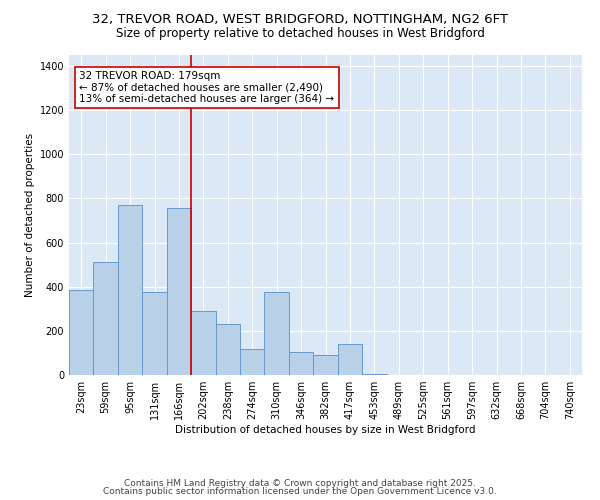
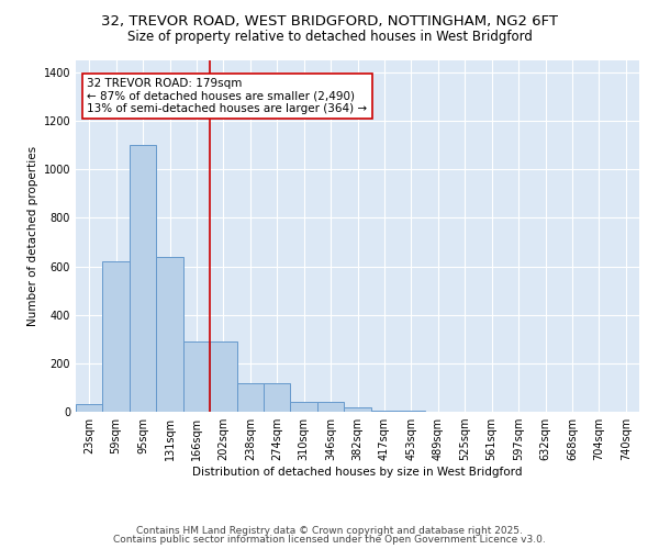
23sqm: 385 -> 30
59sqm: 510 -> 620
95sqm: 770 -> 1100
131sqm: 375 -> 640
166sqm: 755 -> 290
238sqm: 230 -> 120
310sqm: 375 -> 40
346sqm: 105 -> 40
382sqm: 90 -> 20
417sqm: 140 -> 5
